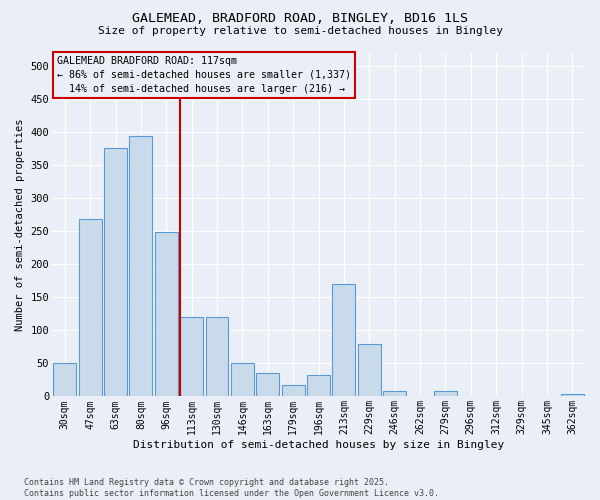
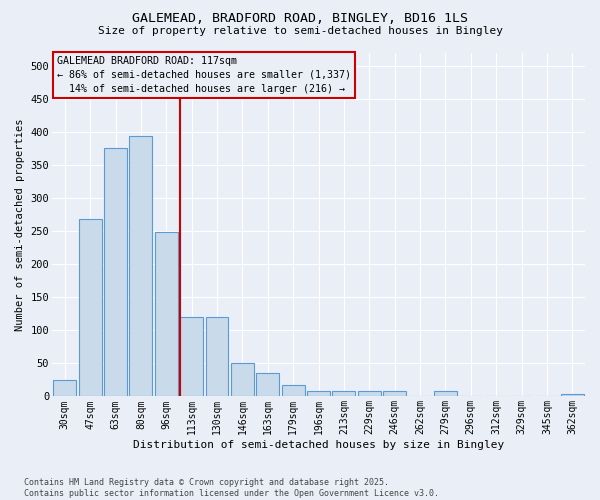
30sqm: 50 -> 25
196sqm: 32 -> 8
213sqm: 170 -> 8
229sqm: 80 -> 8
